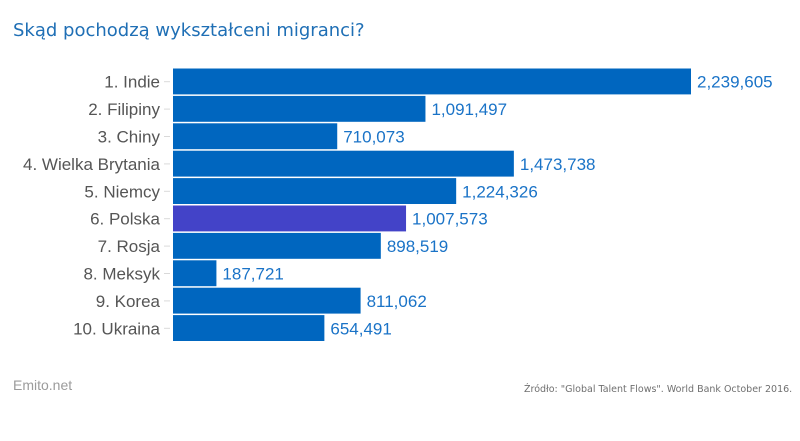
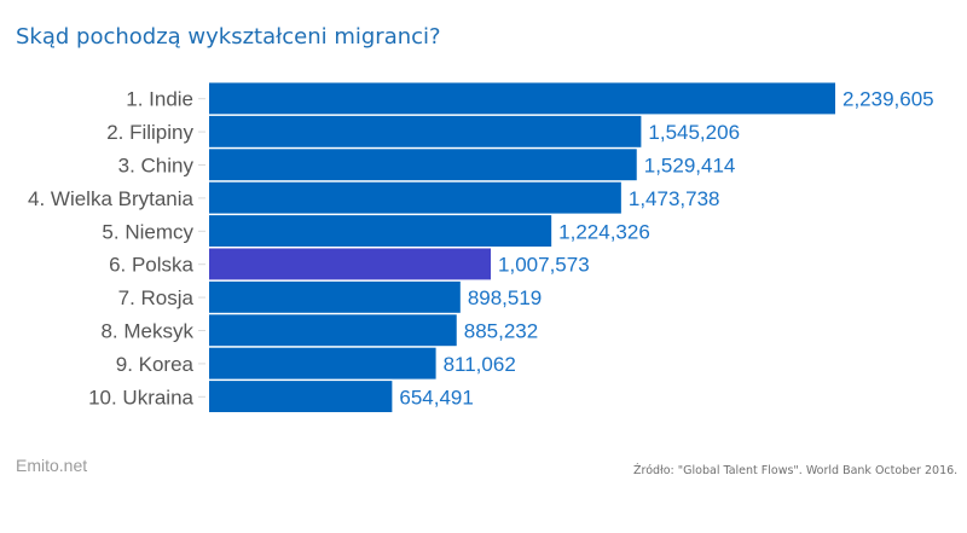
2. Filipiny: 1,091,497 -> 1,545,206
3. Chiny: 710,073 -> 1,529,414
8. Meksyk: 187,721 -> 885,232
